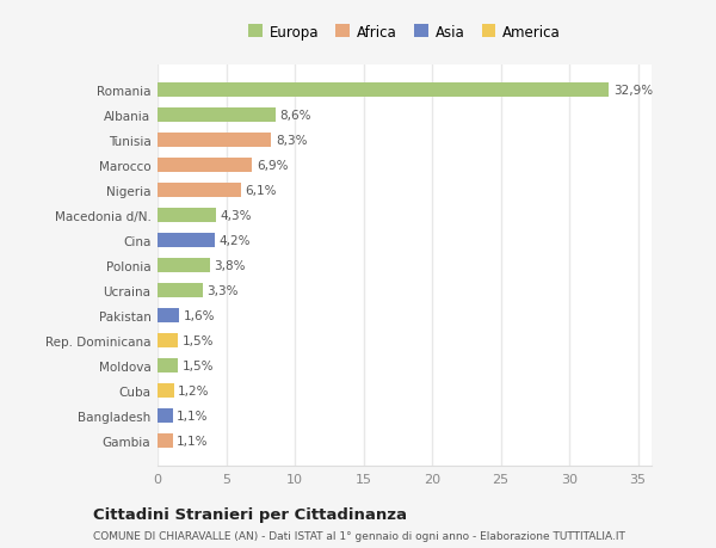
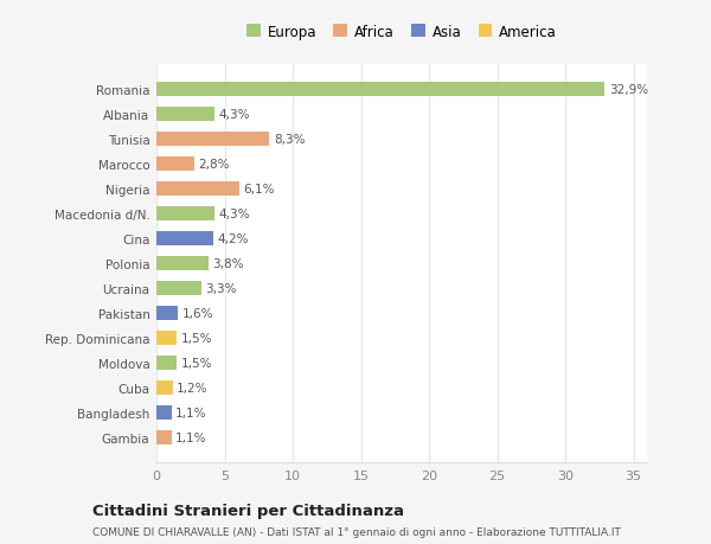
Albania: 8,6% -> 4,3%
Marocco: 6,9% -> 2,8%
